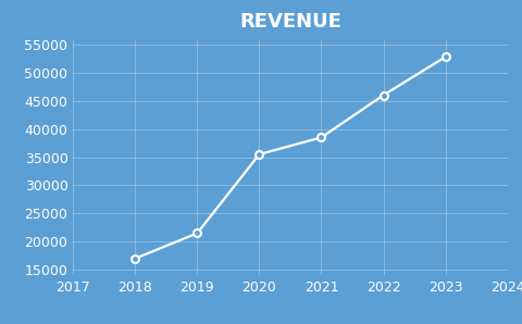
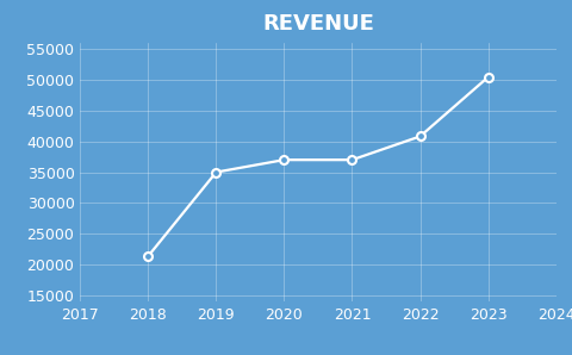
2018: 17000 -> 21400
2019: 21500 -> 35000
2020: 35500 -> 37000
2021: 38500 -> 37000
2022: 46000 -> 40800
2023: 52800 -> 50400
